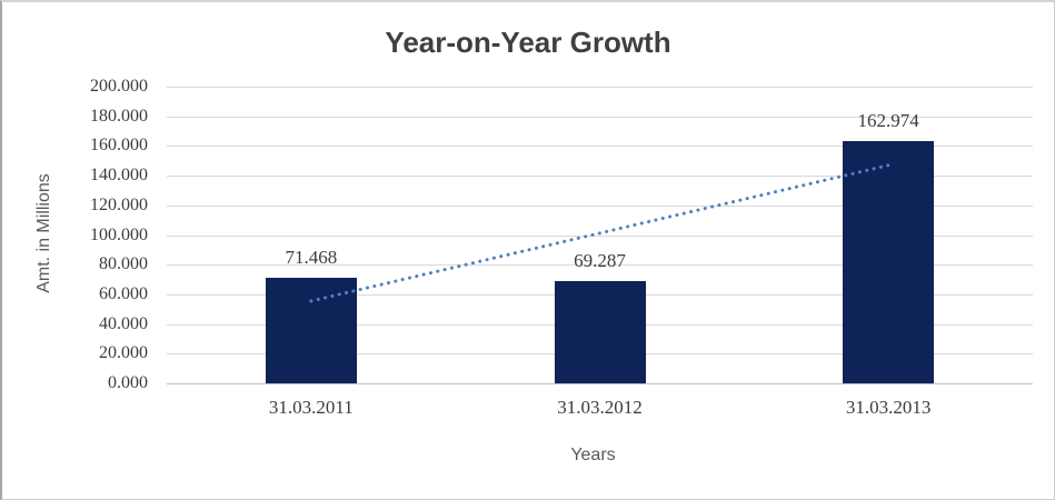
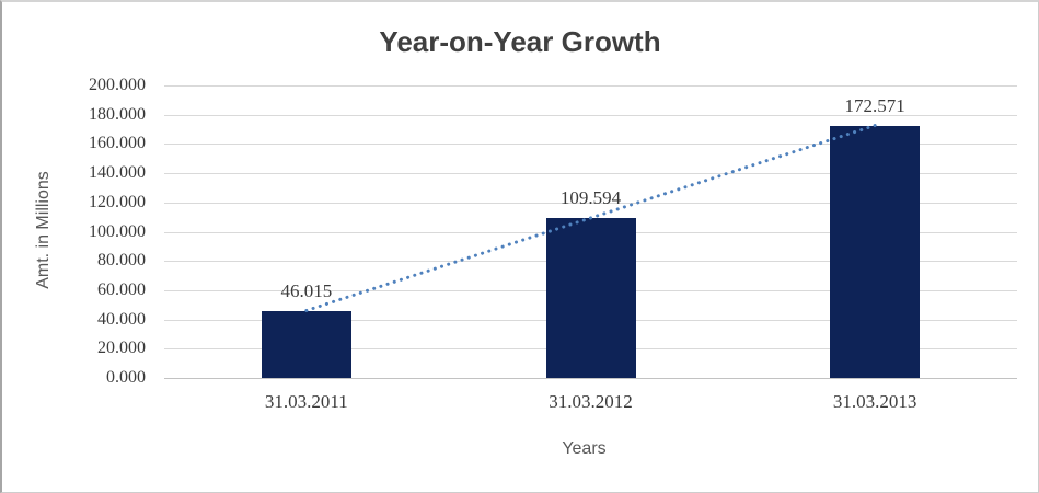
31.03.2011: 71.468 -> 46.015
31.03.2012: 69.287 -> 109.594
31.03.2013: 162.974 -> 172.571
